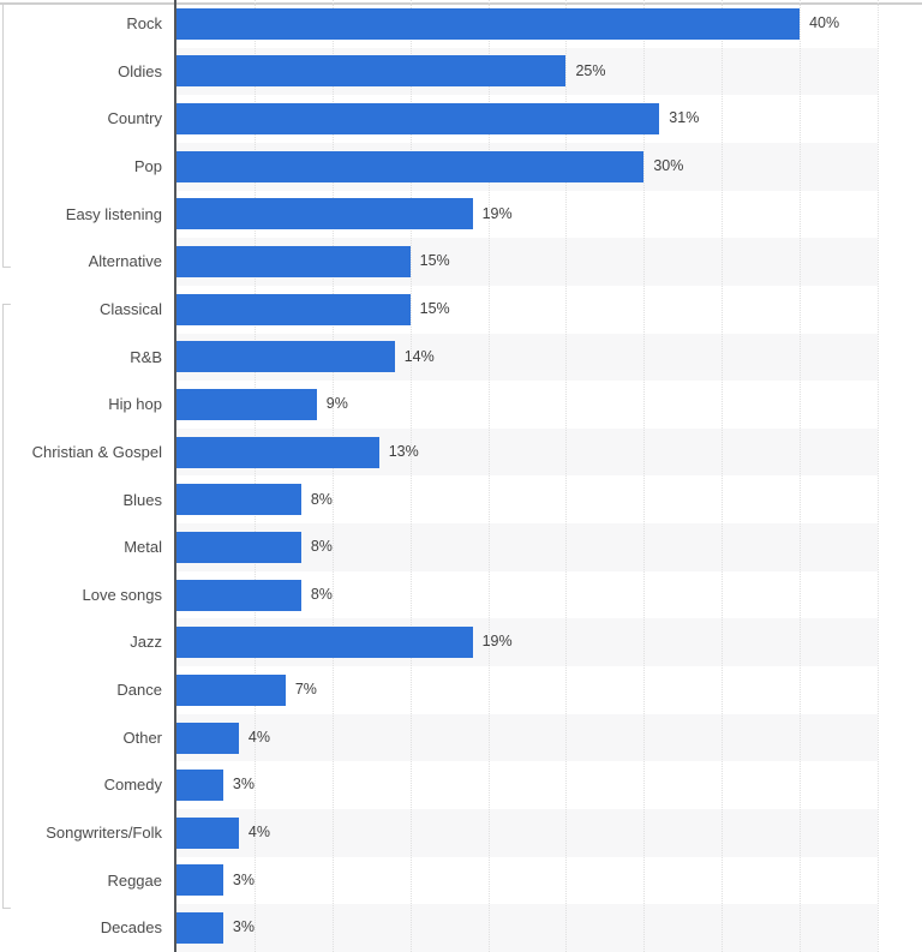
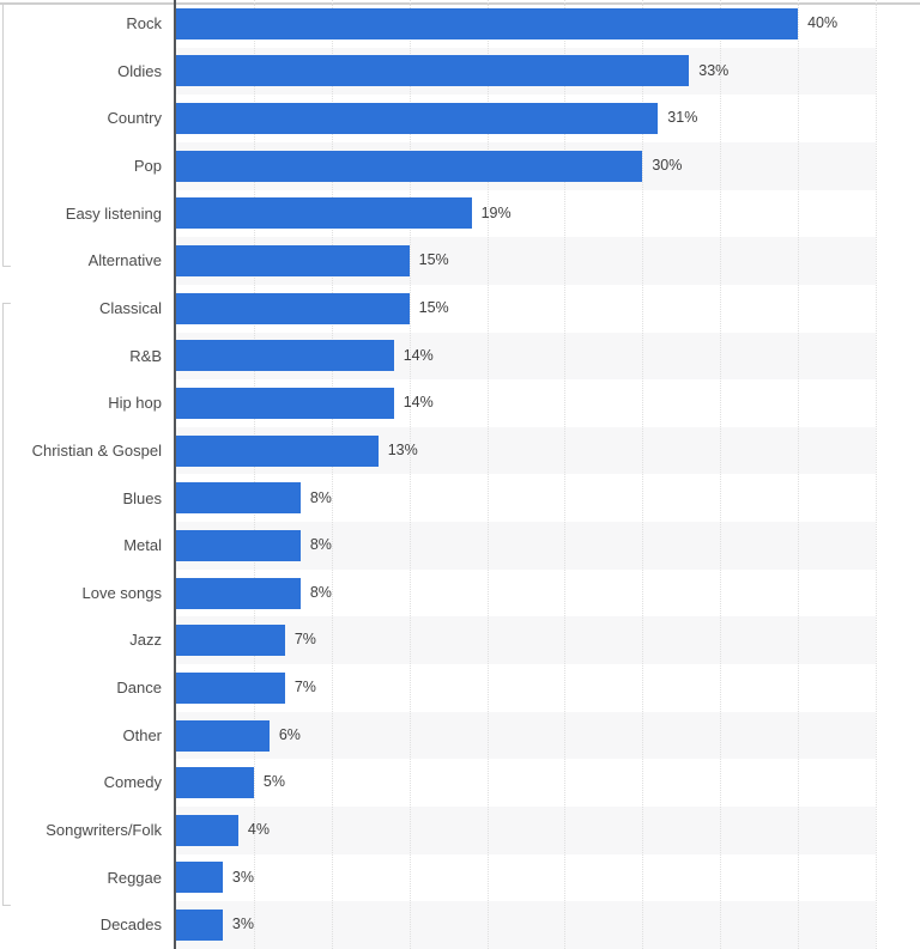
Oldies: 25% -> 33%
Hip hop: 9% -> 14%
Jazz: 19% -> 7%
Other: 4% -> 6%
Comedy: 3% -> 5%
